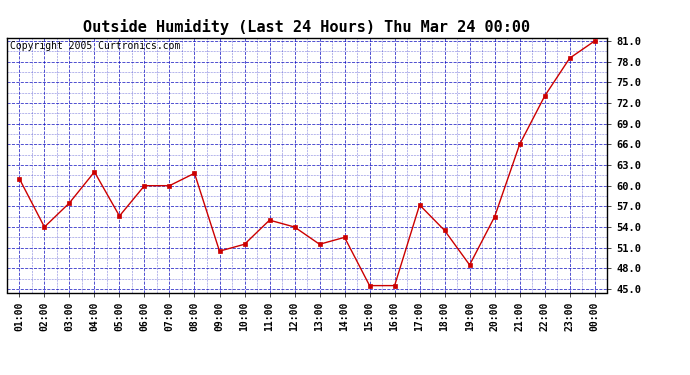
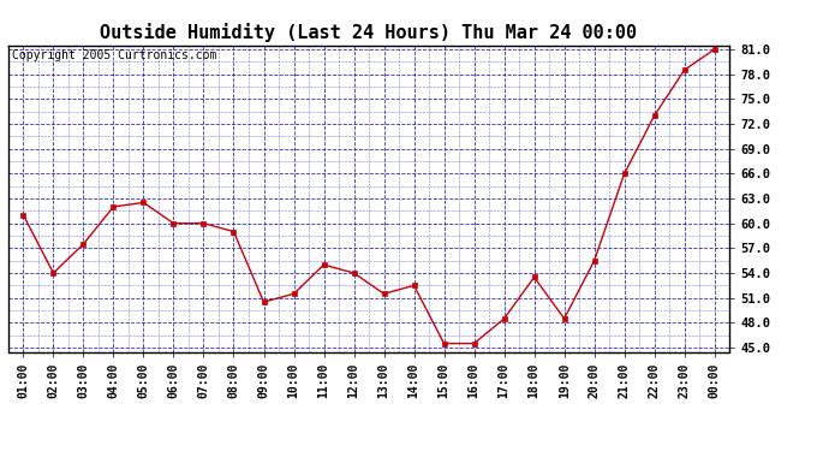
05:00: 55.6 -> 62.5
08:00: 61.8 -> 59.0
17:00: 57.2 -> 48.5
